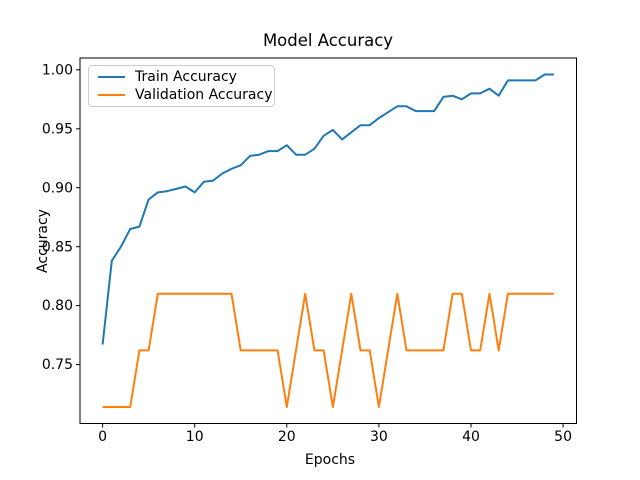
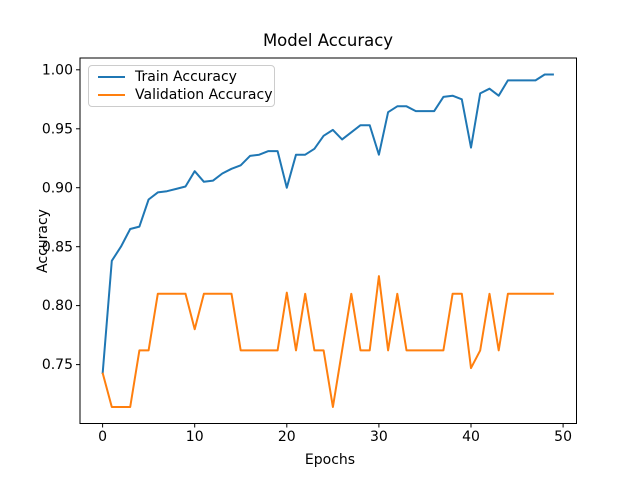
Train Accuracy/0: 0.767 -> 0.742
Validation Accuracy/0: 0.714 -> 0.743
Train Accuracy/10: 0.896 -> 0.914
Validation Accuracy/10: 0.810 -> 0.780
Train Accuracy/20: 0.936 -> 0.900
Validation Accuracy/20: 0.714 -> 0.811
Train Accuracy/30: 0.959 -> 0.928
Validation Accuracy/30: 0.714 -> 0.825
Train Accuracy/40: 0.980 -> 0.934
Validation Accuracy/40: 0.762 -> 0.747
